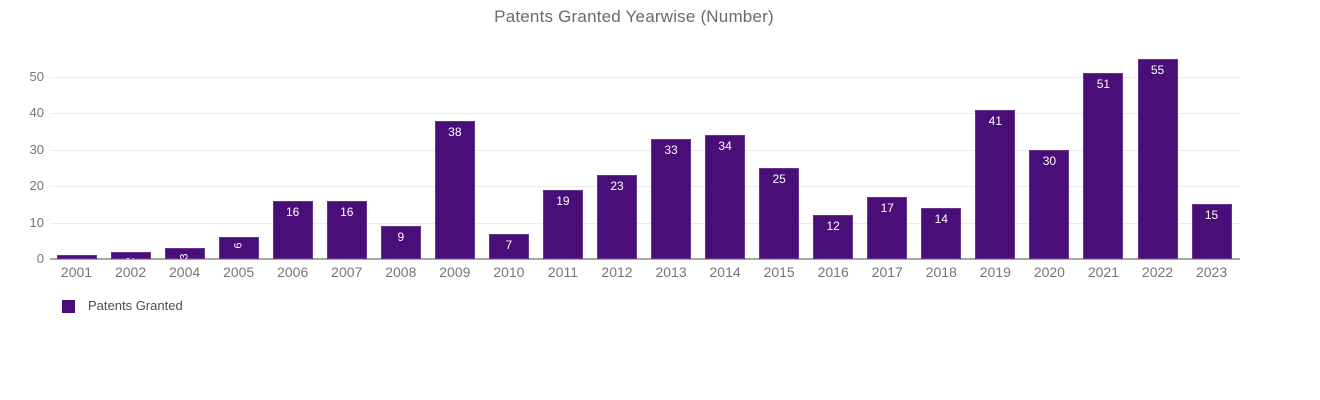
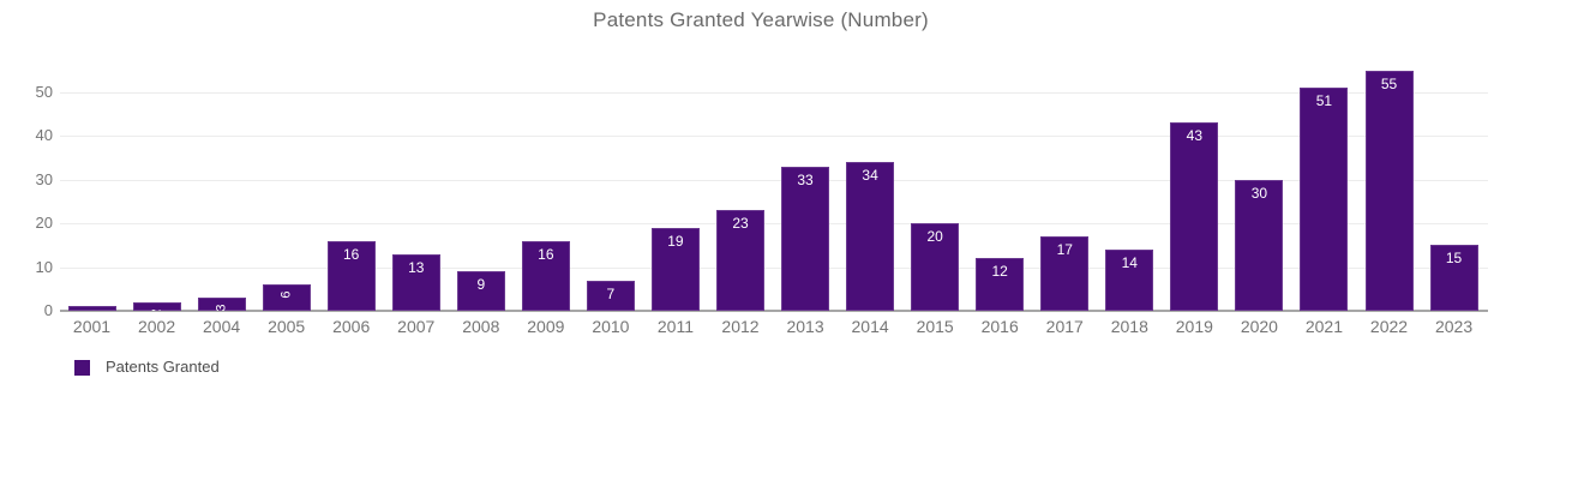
2007: 16 -> 13
2009: 38 -> 16
2015: 25 -> 20
2019: 41 -> 43
